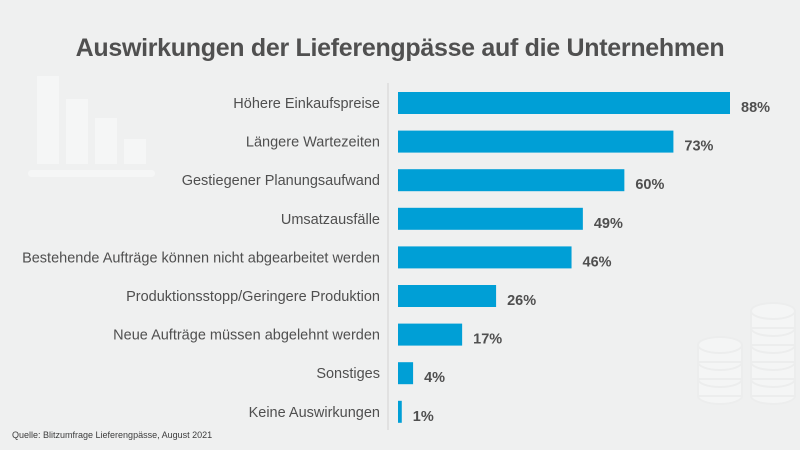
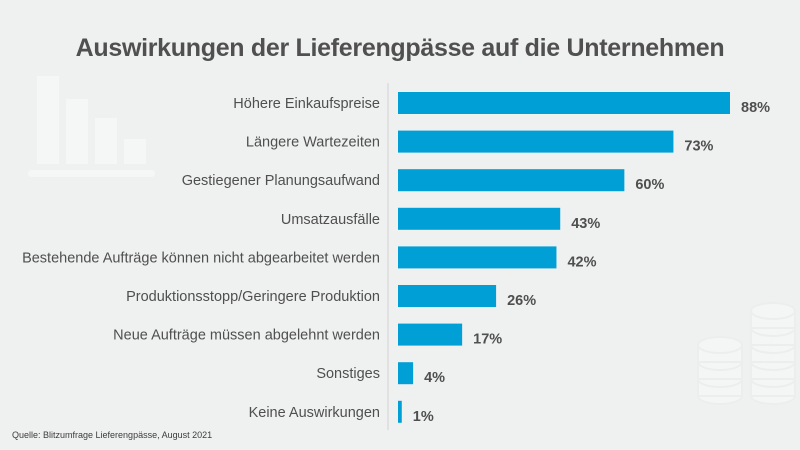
Umsatzausfälle: 49% -> 43%
Bestehende Aufträge können nicht abgearbeitet werden: 46% -> 42%
